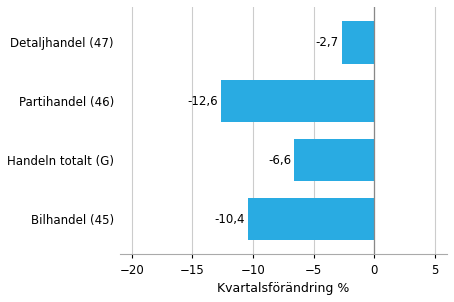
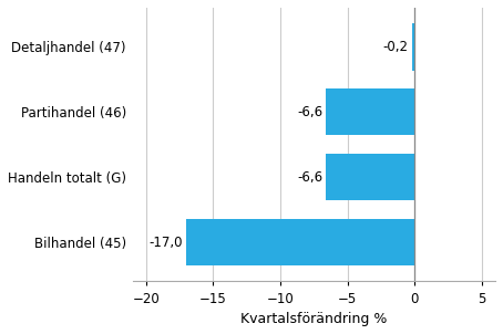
Detaljhandel (47): -2,7 -> -0,2
Partihandel (46): -12,6 -> -6,6
Bilhandel (45): -10,4 -> -17,0
